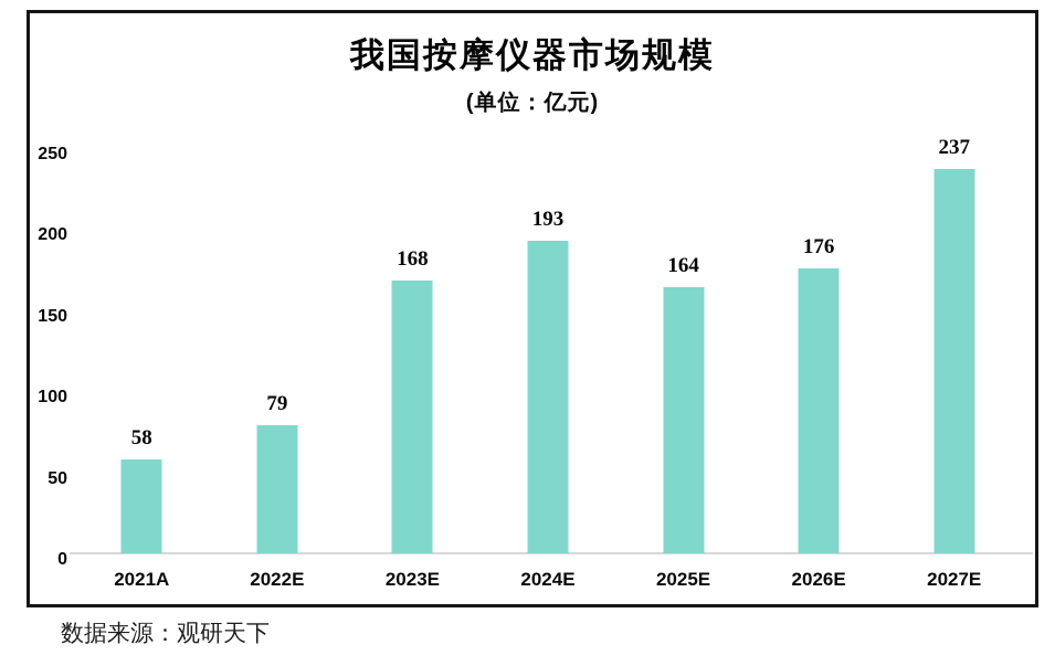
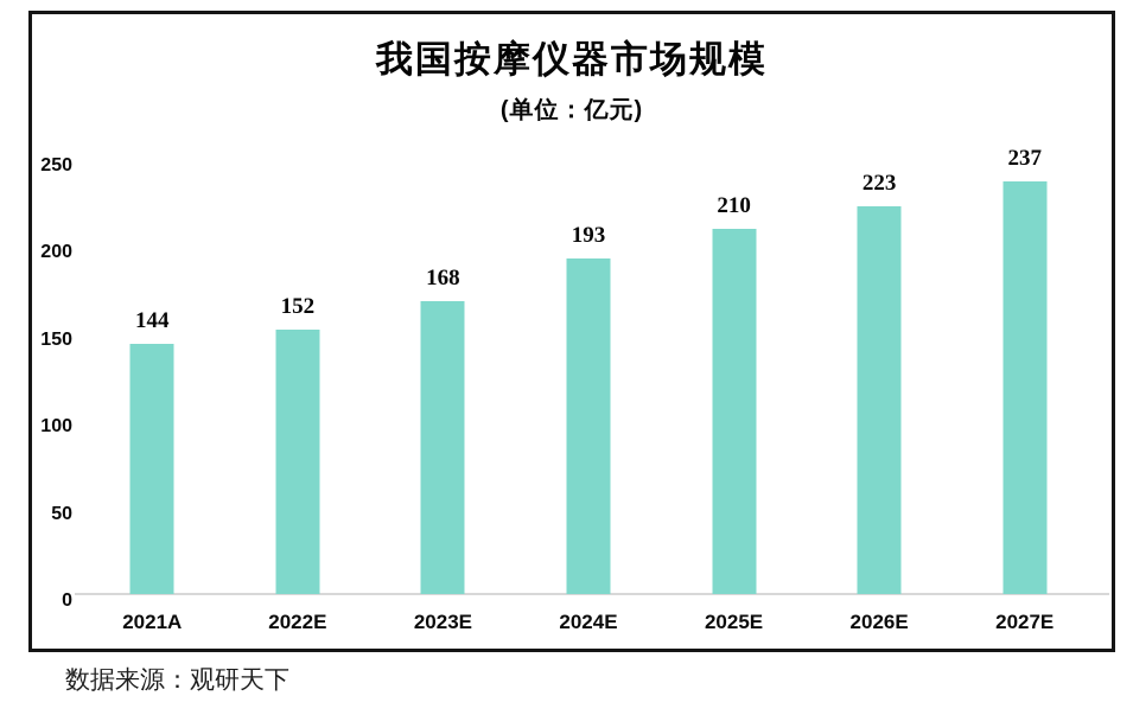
2021A: 58 -> 144
2022E: 79 -> 152
2025E: 164 -> 210
2026E: 176 -> 223
